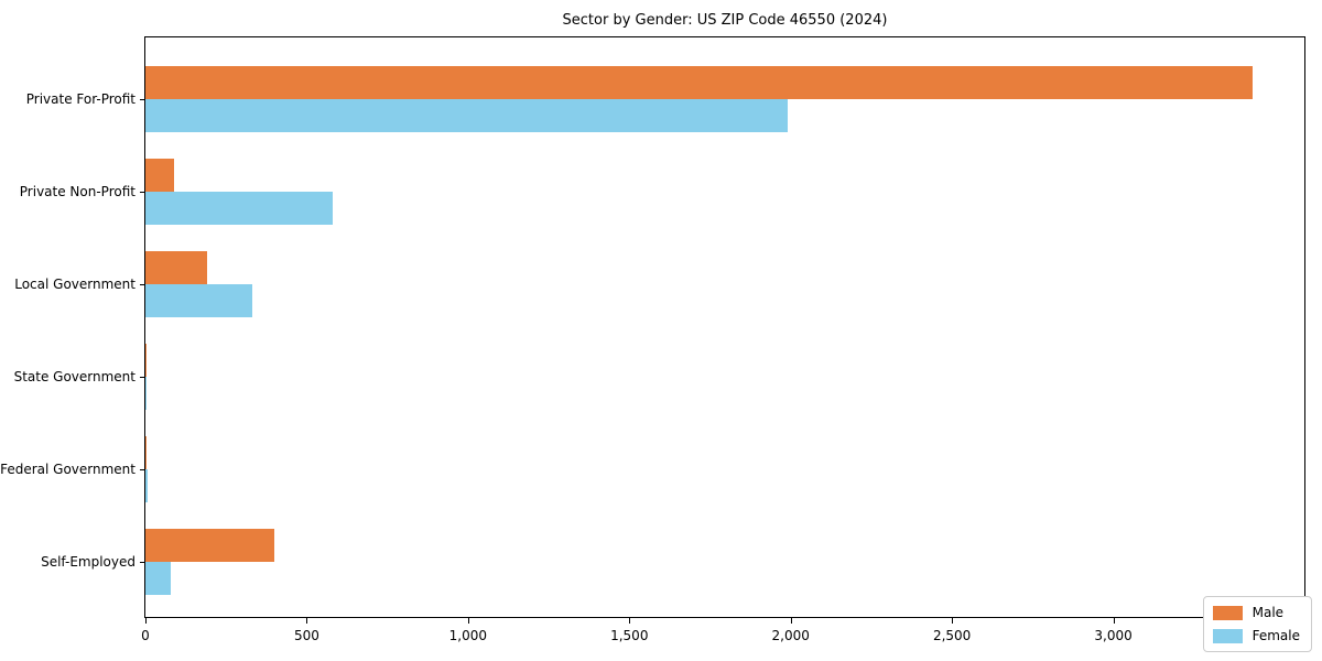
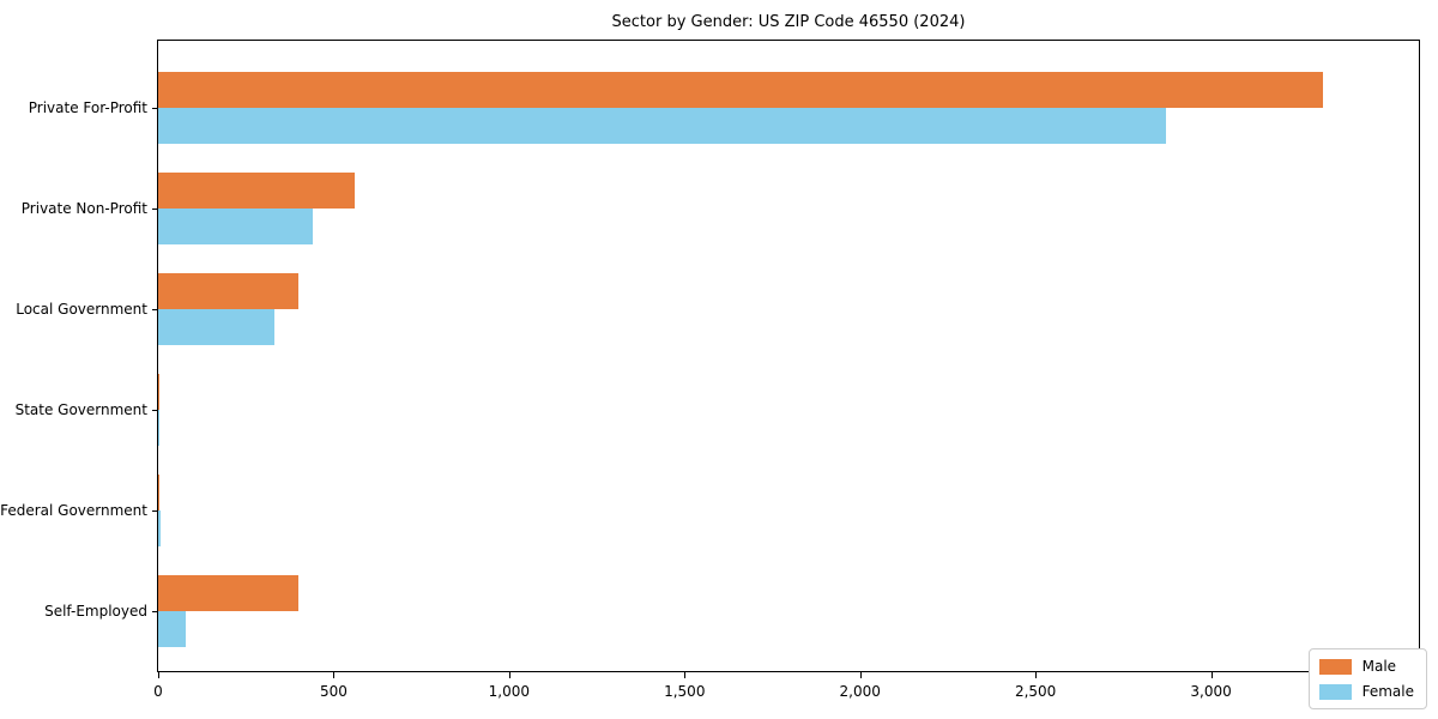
Male/Private For-Profit: 3430 -> 3320
Female/Private For-Profit: 1990 -> 2870
Male/Private Non-Profit: 90 -> 560
Female/Private Non-Profit: 580 -> 440
Male/Local Government: 190 -> 400
